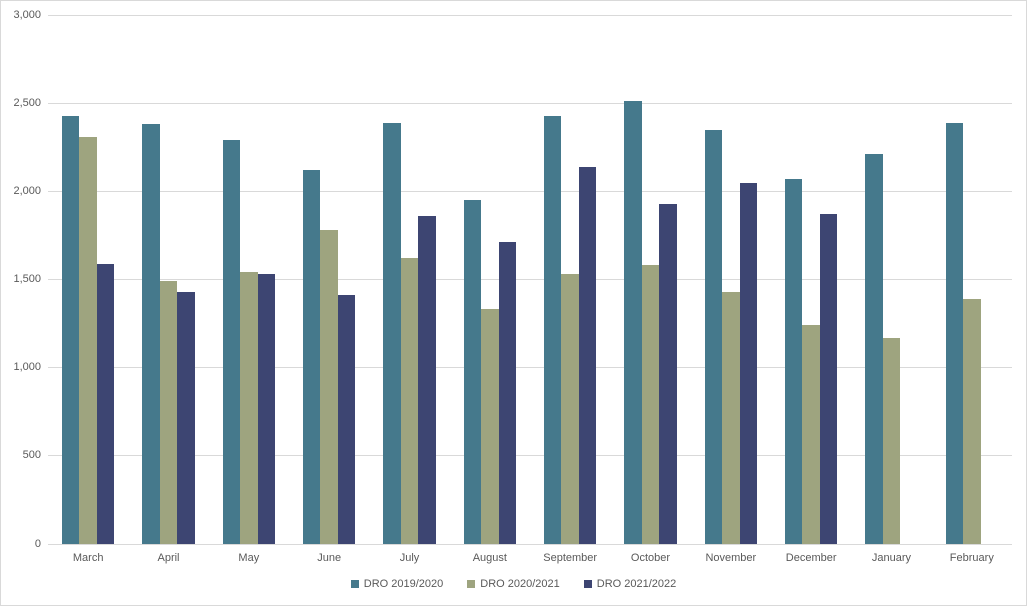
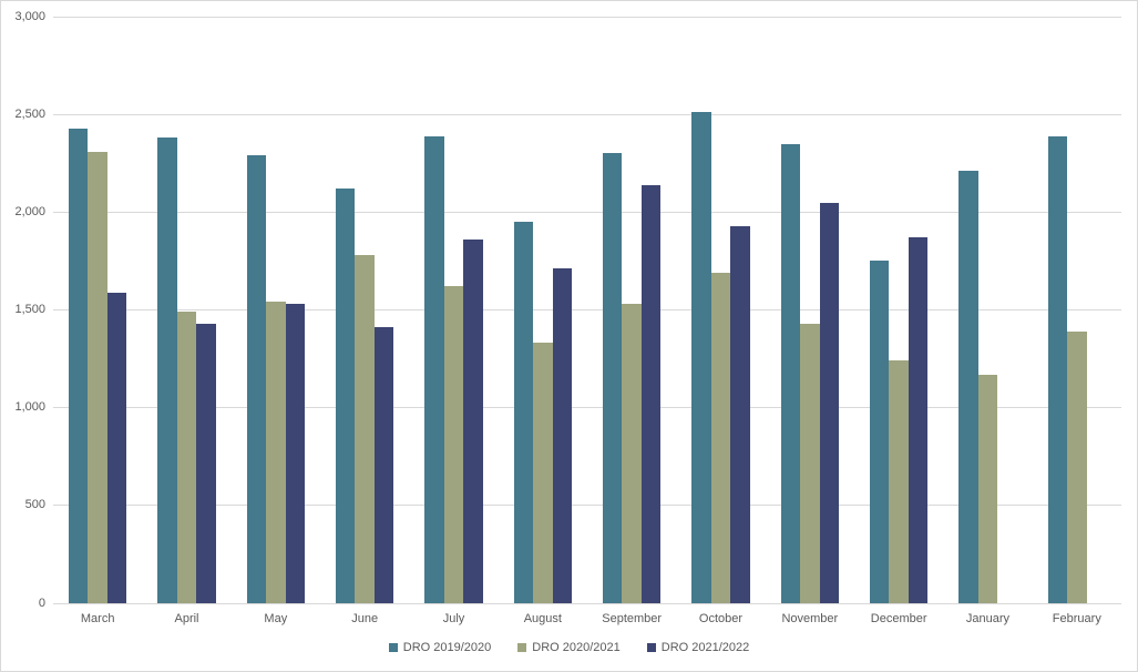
DRO 2019/2020/September: 2430 -> 2300
DRO 2020/2021/October: 1580 -> 1690
DRO 2019/2020/December: 2070 -> 1750
